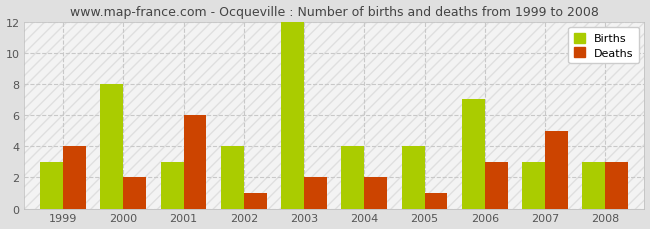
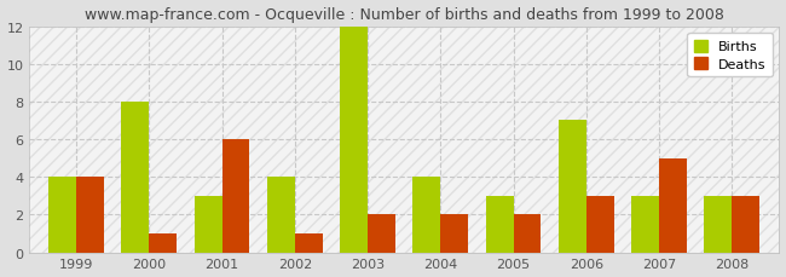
Births/1999: 3 -> 4
Deaths/2000: 2 -> 1
Births/2005: 4 -> 3
Deaths/2005: 1 -> 2
